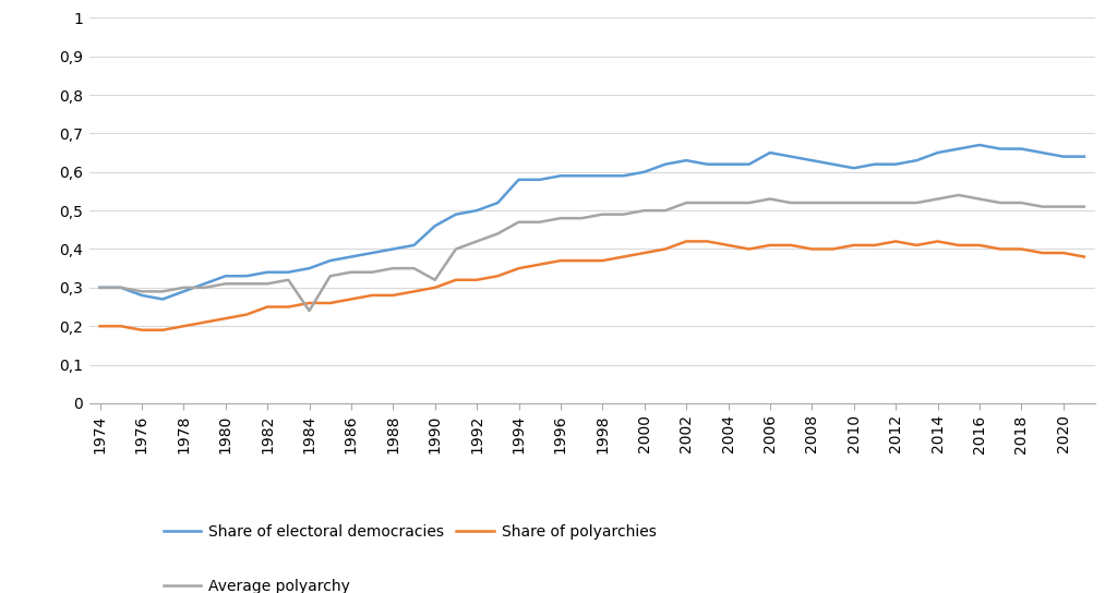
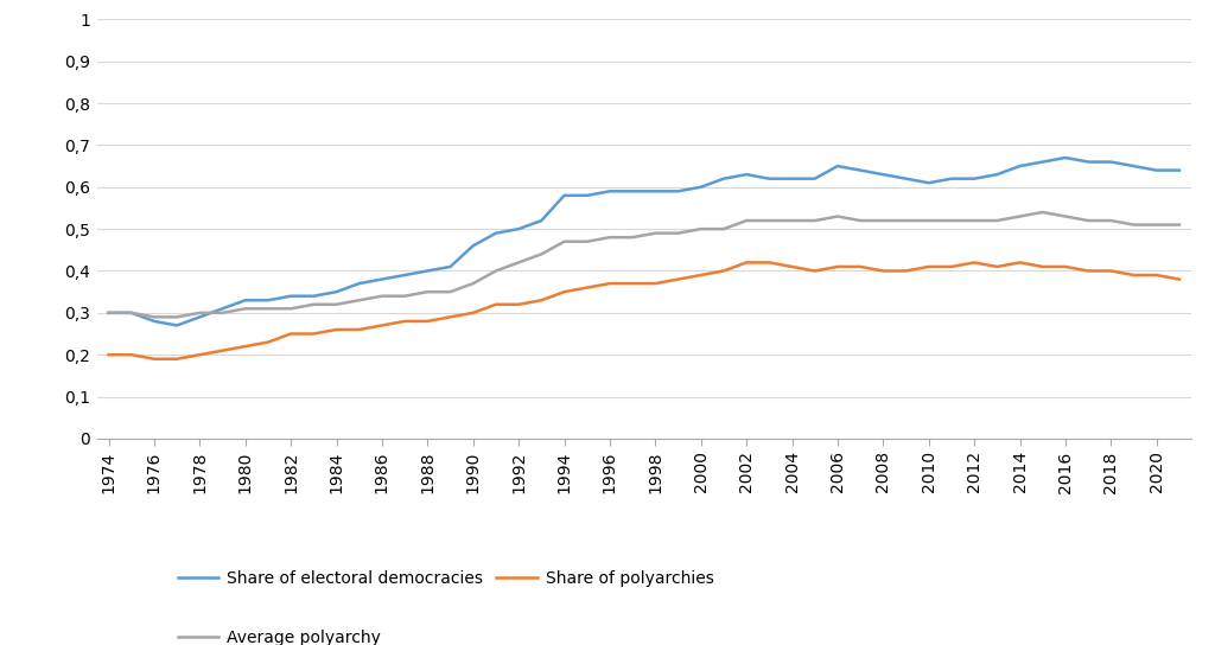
Average polyarchy/1984: 0,24 -> 0,32
Average polyarchy/1990: 0,32 -> 0,37
